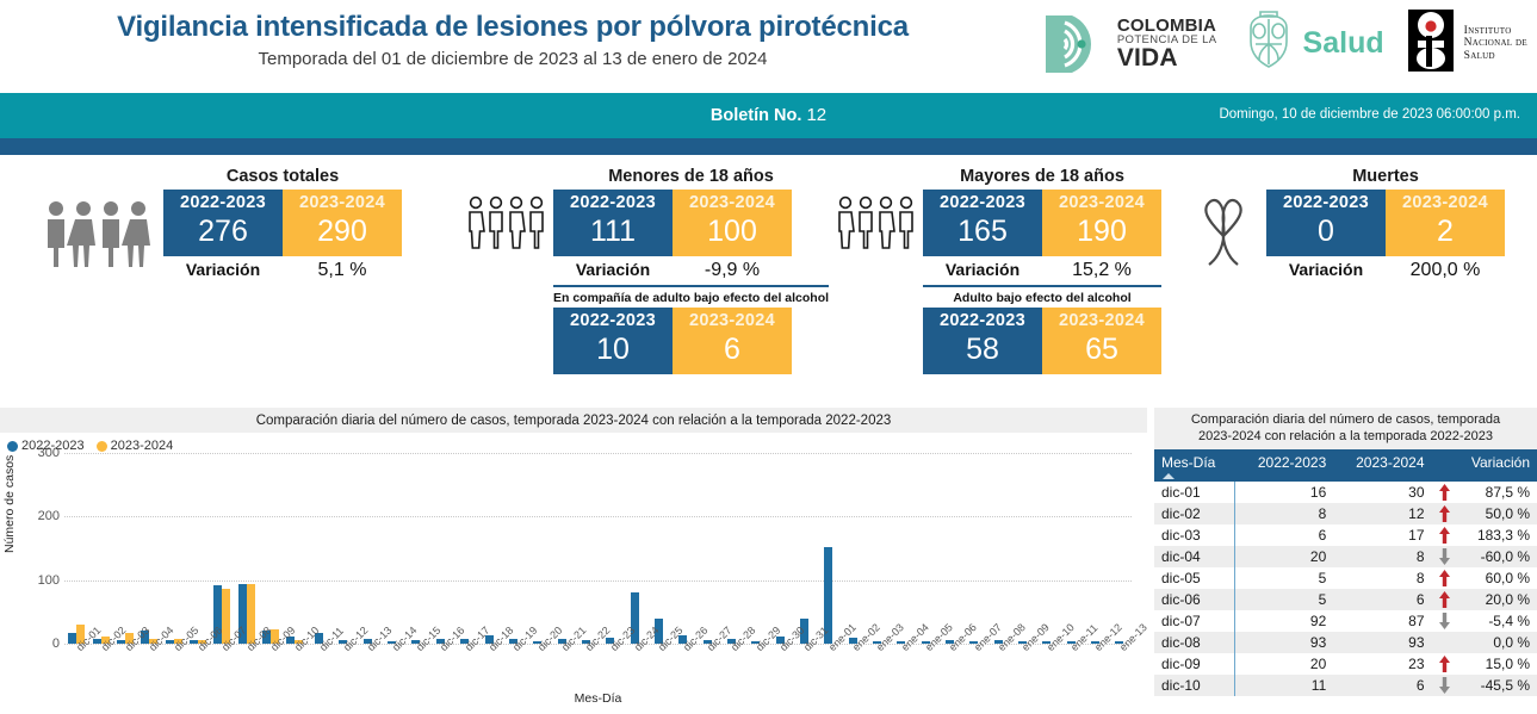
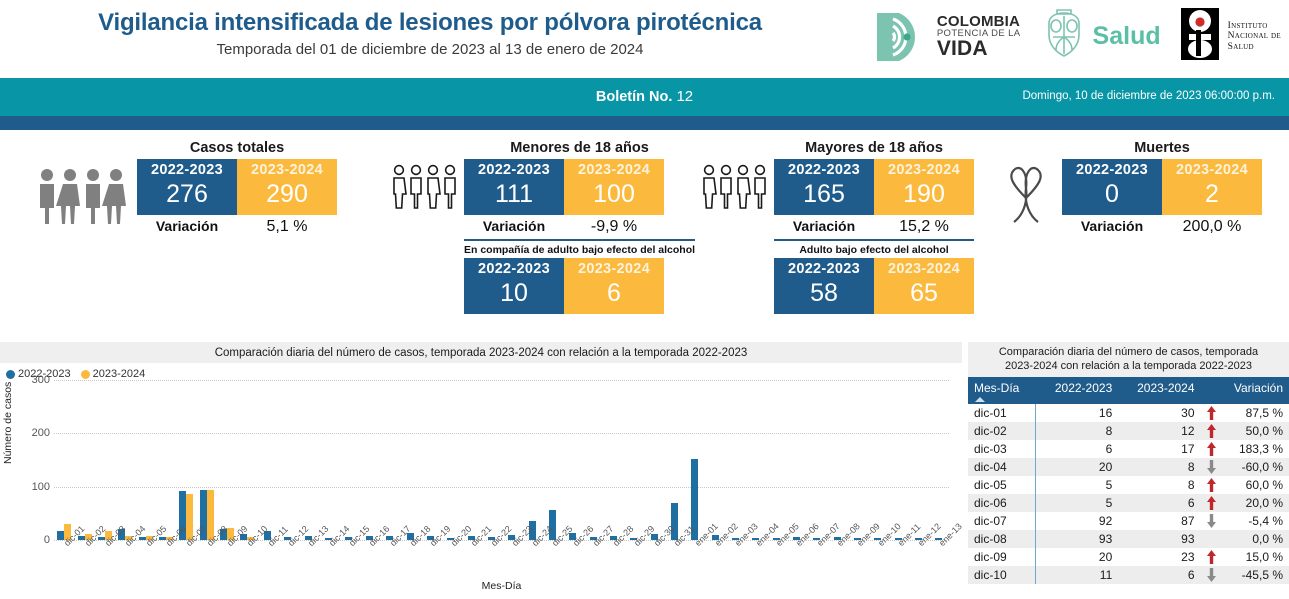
2022-2023/dic-24: 80 -> 40
2022-2023/dic-25: 40 -> 60
2022-2023/dic-31: 40 -> 70
